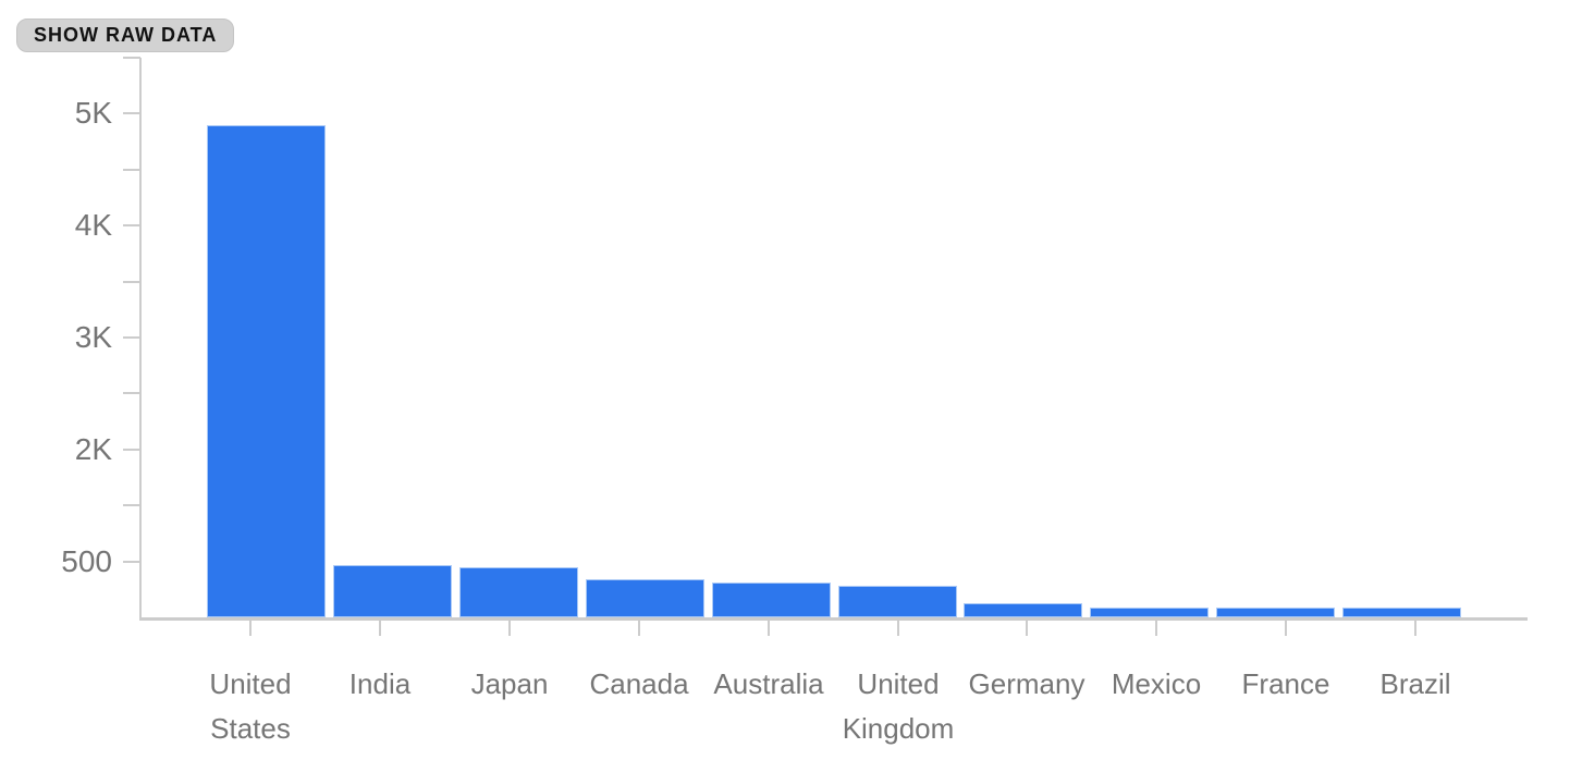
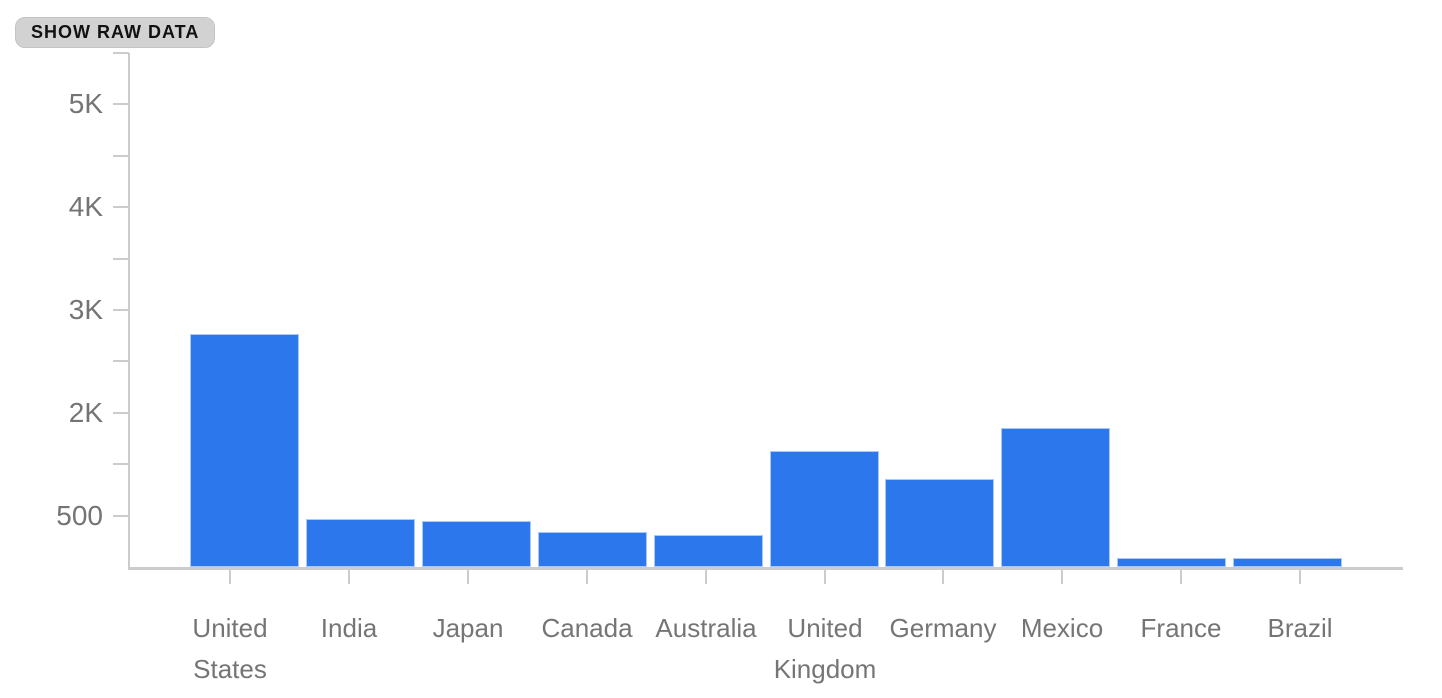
United States: 4.90K -> 2.77K
United Kingdom: 0.28K -> 1.44K
Germany: 0.12K -> 1.03K
Mexico: 0.09K -> 1.78K
